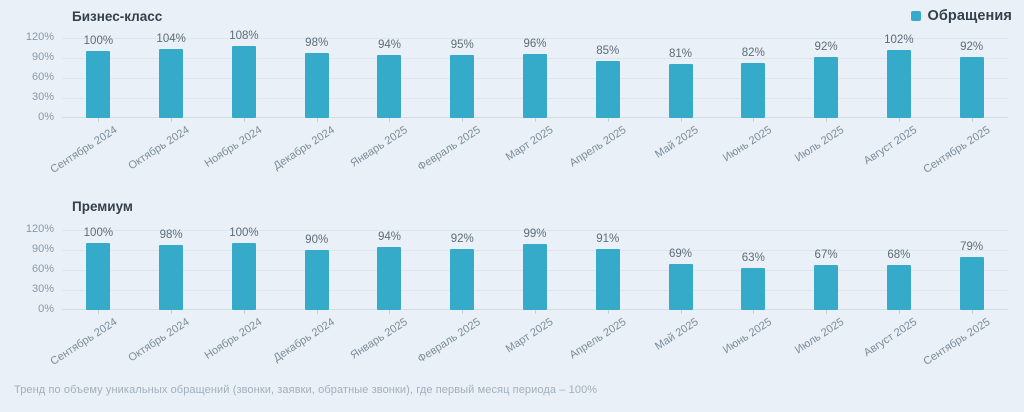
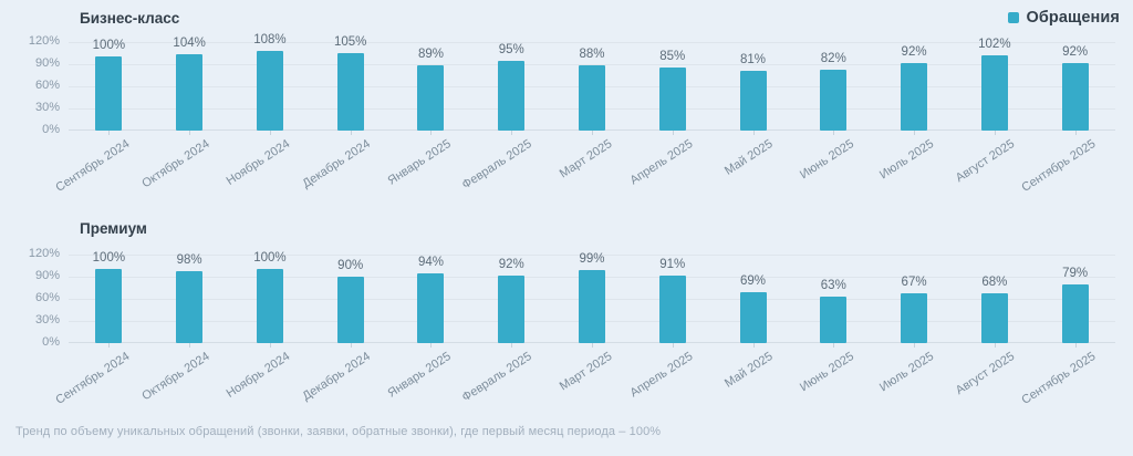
Бизнес-класс/Декабрь 2024: 98% -> 105%
Бизнес-класс/Январь 2025: 94% -> 89%
Бизнес-класс/Март 2025: 96% -> 88%
